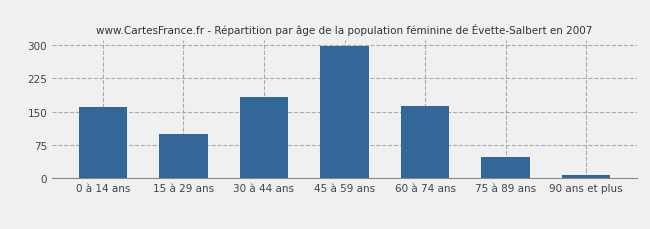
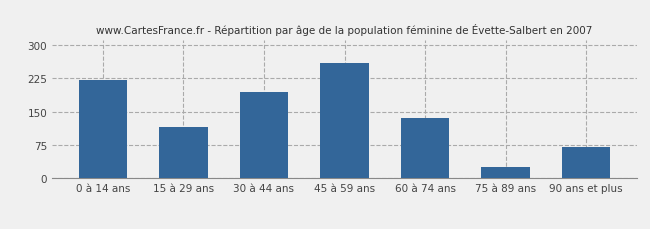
0 à 14 ans: 160 -> 220
15 à 29 ans: 100 -> 115
30 à 44 ans: 183 -> 195
45 à 59 ans: 297 -> 260
60 à 74 ans: 163 -> 135
75 à 89 ans: 47 -> 25
90 ans et plus: 8 -> 70
